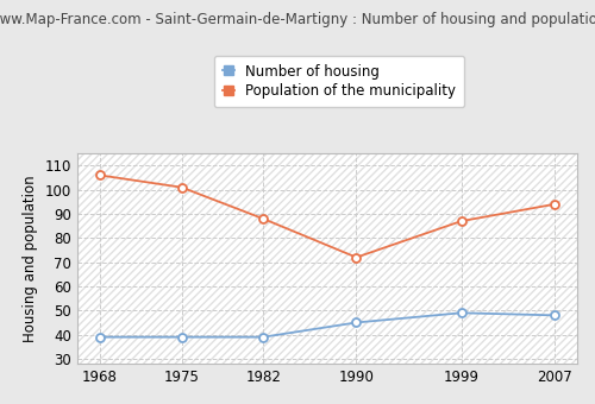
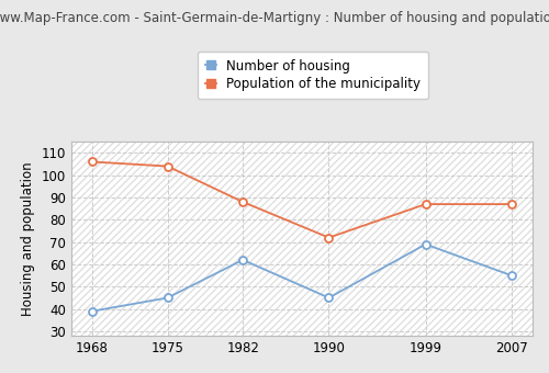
Number of housing/1975: 39 -> 45
Population of the municipality/1975: 101 -> 104
Number of housing/1982: 39 -> 62
Number of housing/1999: 49 -> 69
Number of housing/2007: 48 -> 55
Population of the municipality/2007: 94 -> 87
